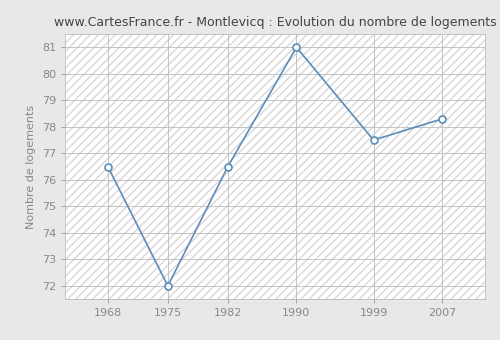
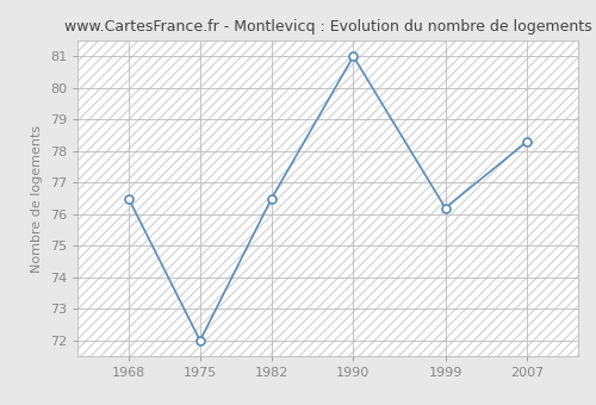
1999: 77.5 -> 76.2
